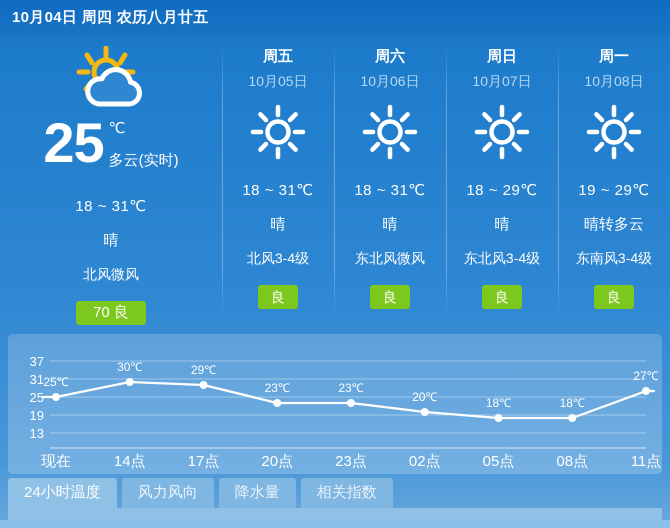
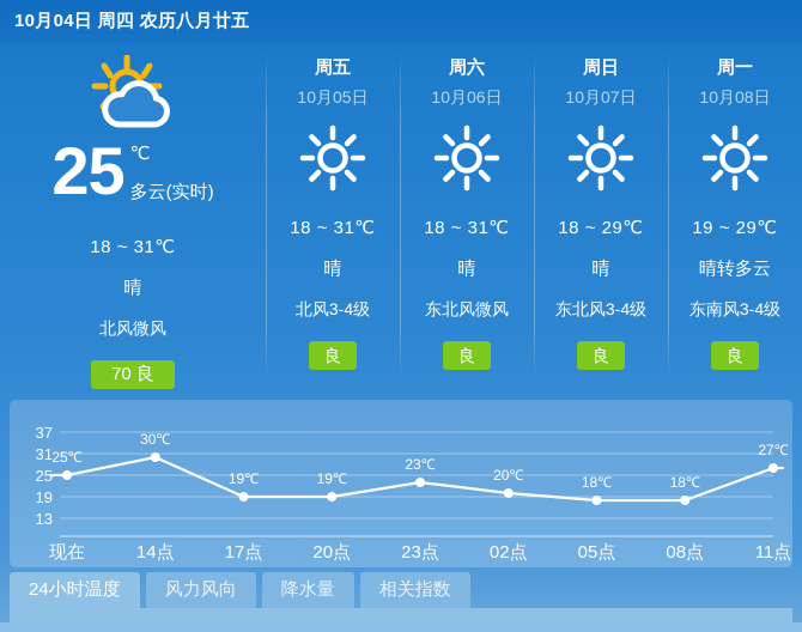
17点: 29 -> 19
20点: 23 -> 19
